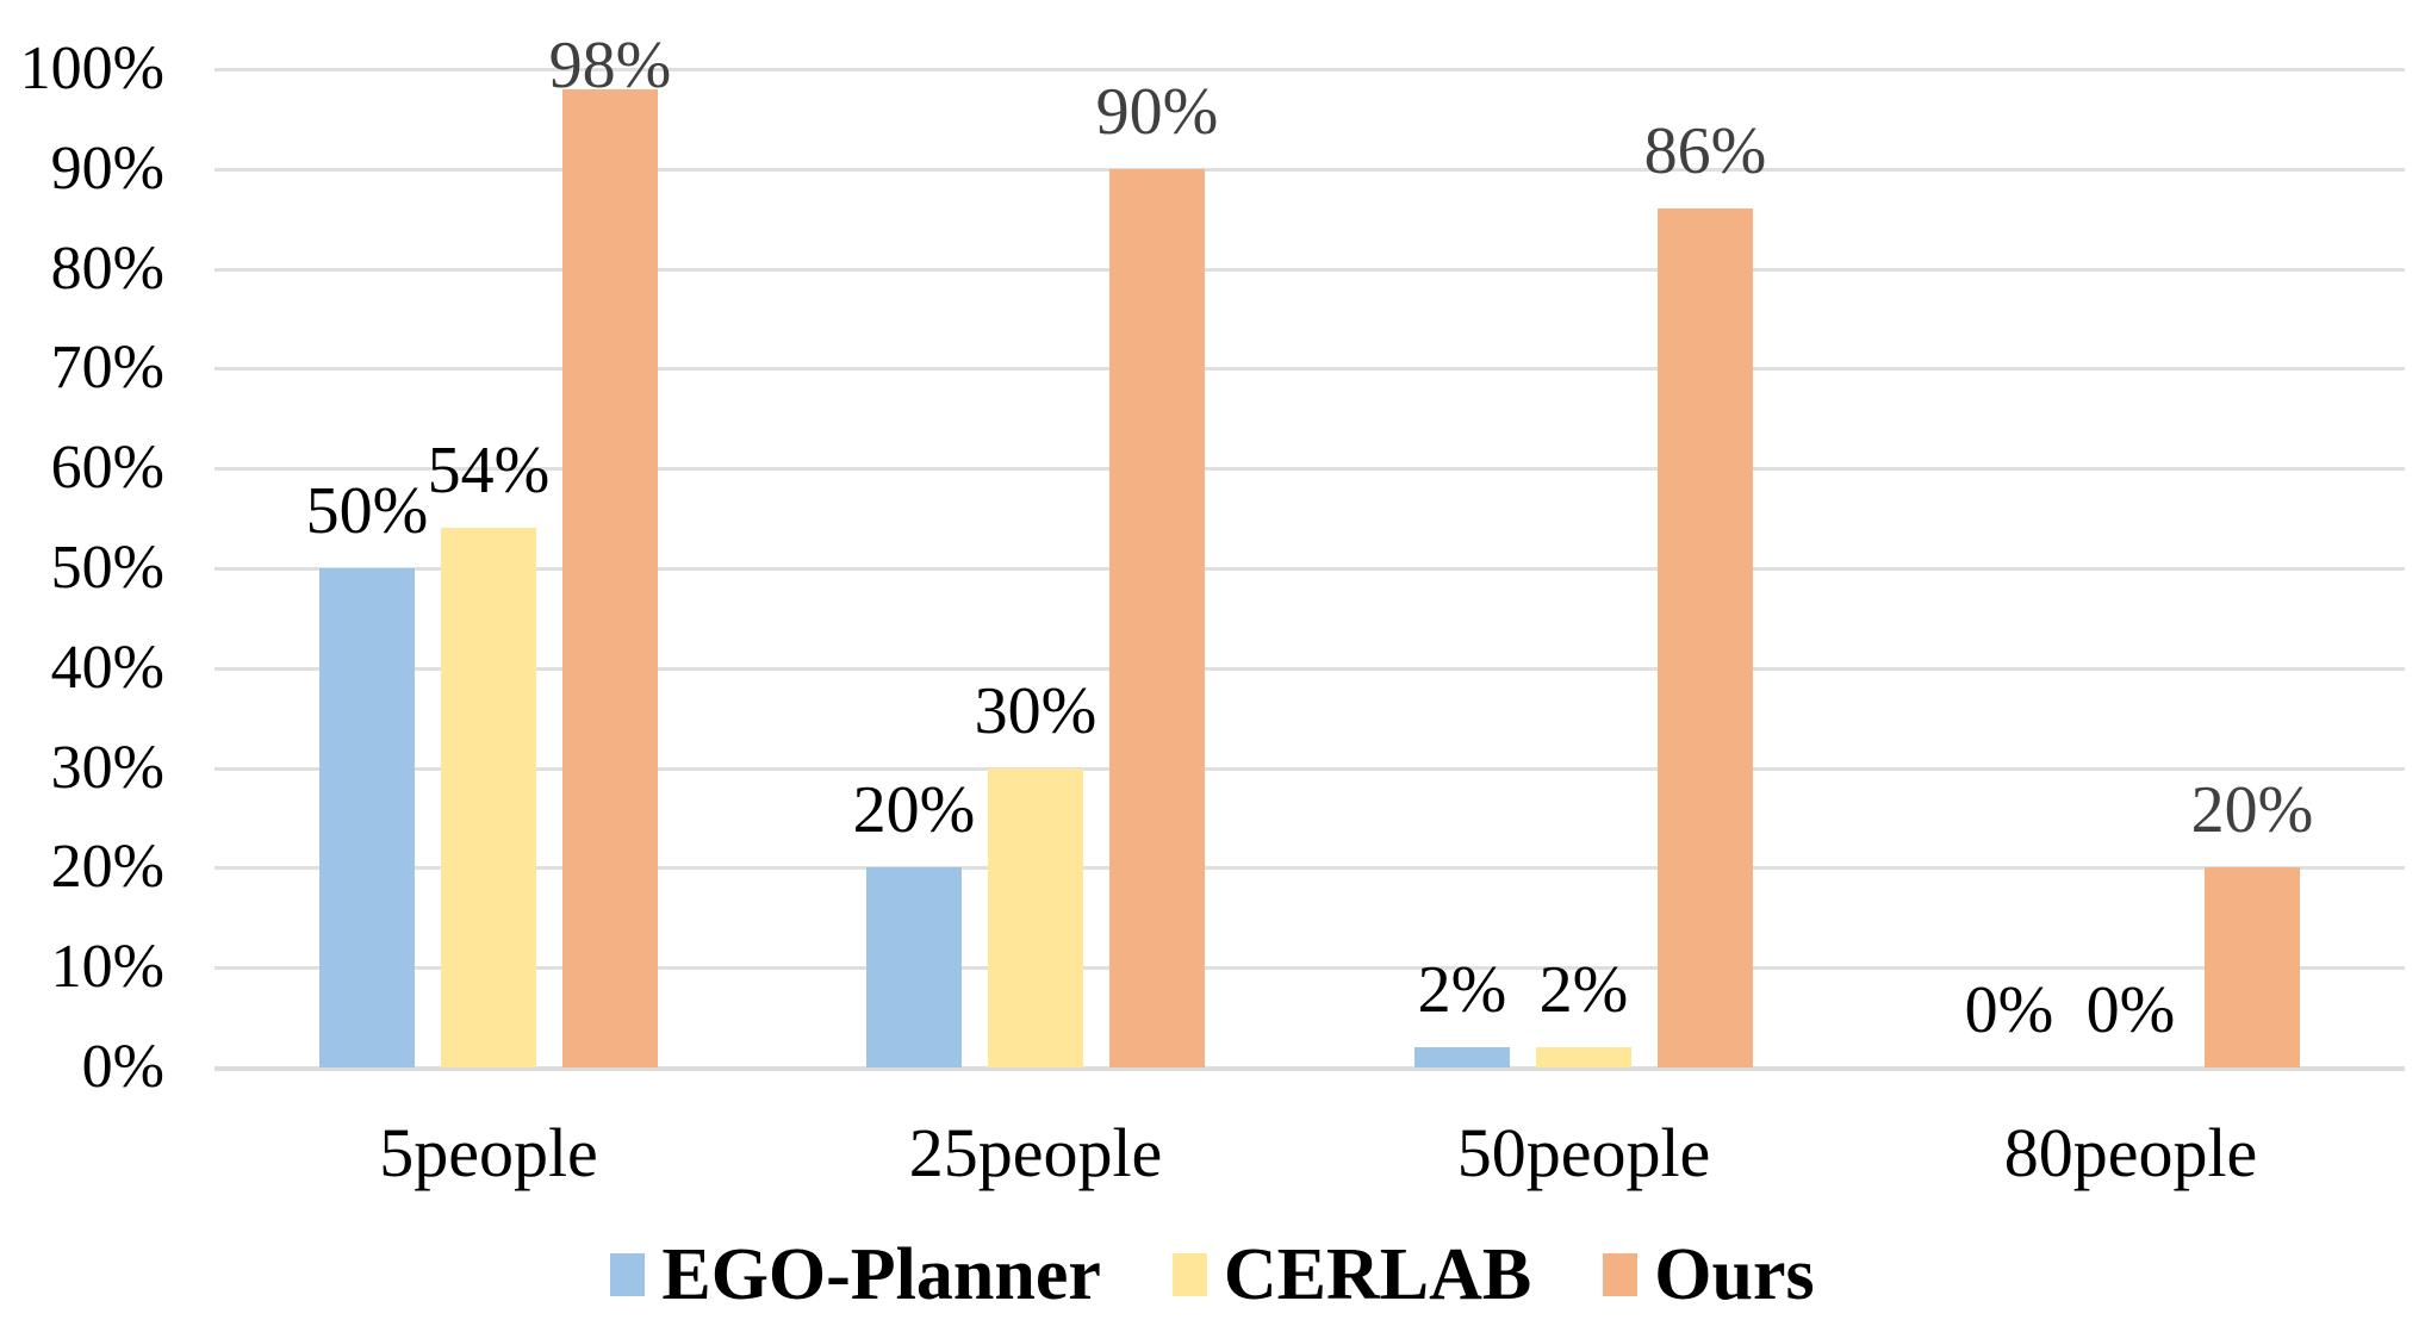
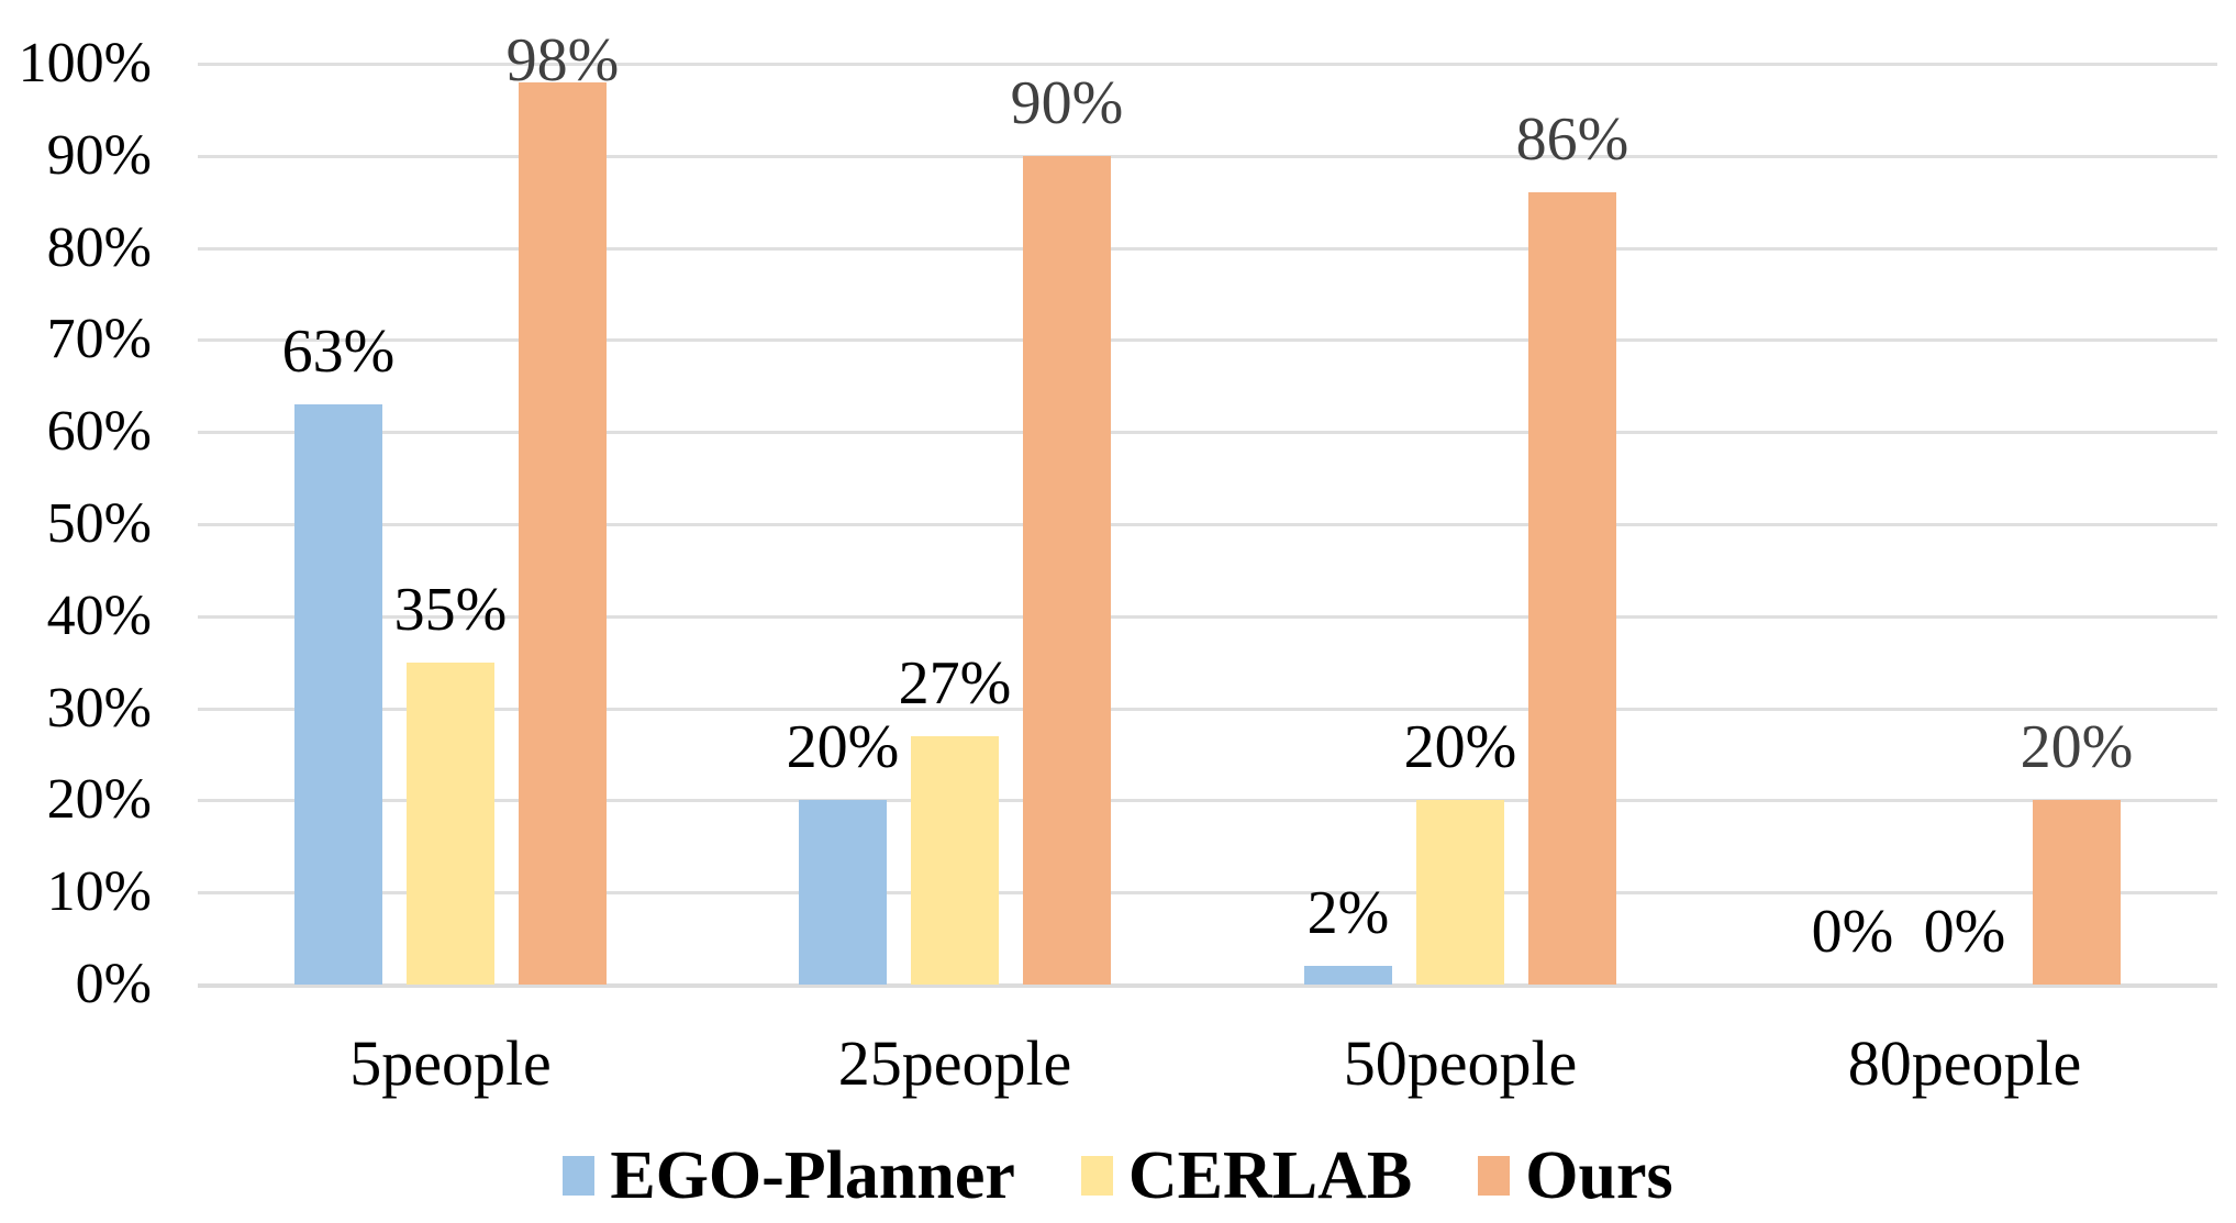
EGO-Planner/5people: 50% -> 63%
CERLAB/5people: 54% -> 35%
CERLAB/25people: 30% -> 27%
CERLAB/50people: 2% -> 20%
